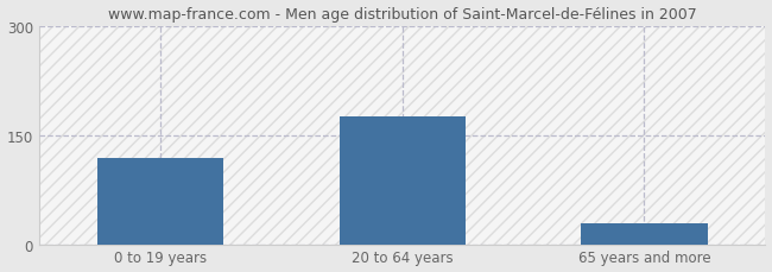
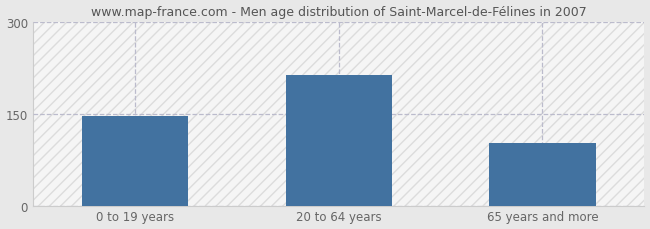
0 to 19 years: 118 -> 146
20 to 64 years: 175 -> 212
65 years and more: 28 -> 102
